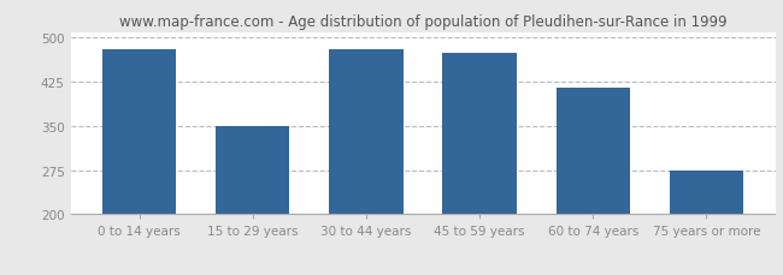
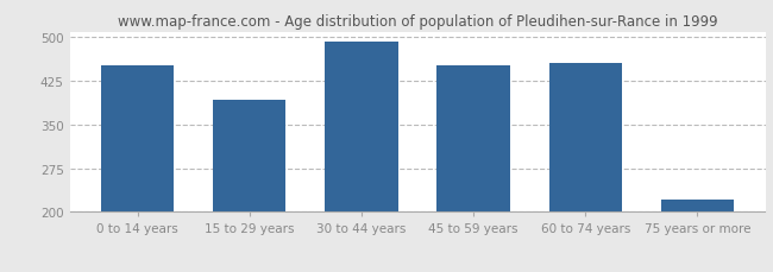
0 to 14 years: 480 -> 453
15 to 29 years: 350 -> 393
30 to 44 years: 480 -> 493
45 to 59 years: 475 -> 451
60 to 74 years: 415 -> 457
75 years or more: 275 -> 222
